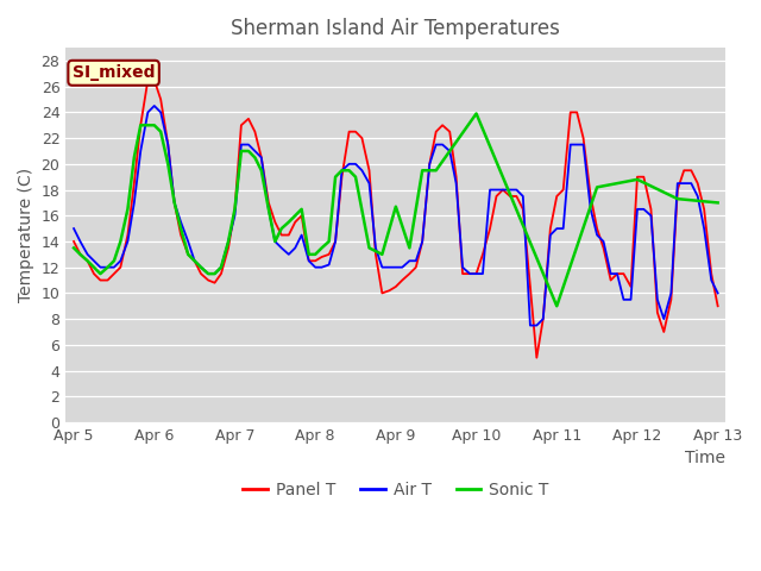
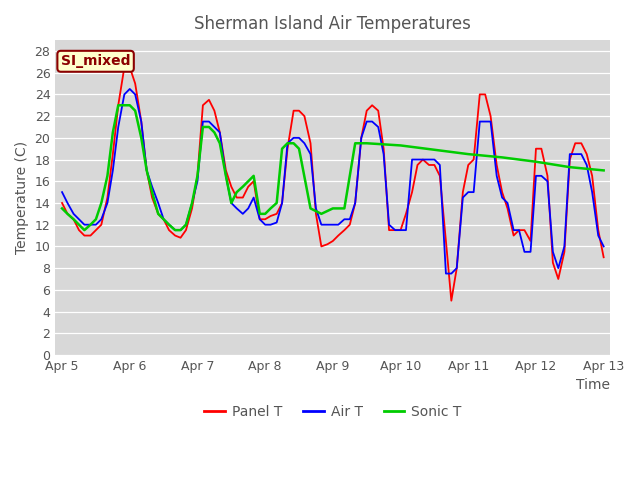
Sonic T/Apr 9: 16.7 -> 13.5
Sonic T/Apr 10: 23.9 -> 19.3
Sonic T/Apr 11: 9.0 -> 18.5
Sonic T/Apr 12: 18.8 -> 17.8
